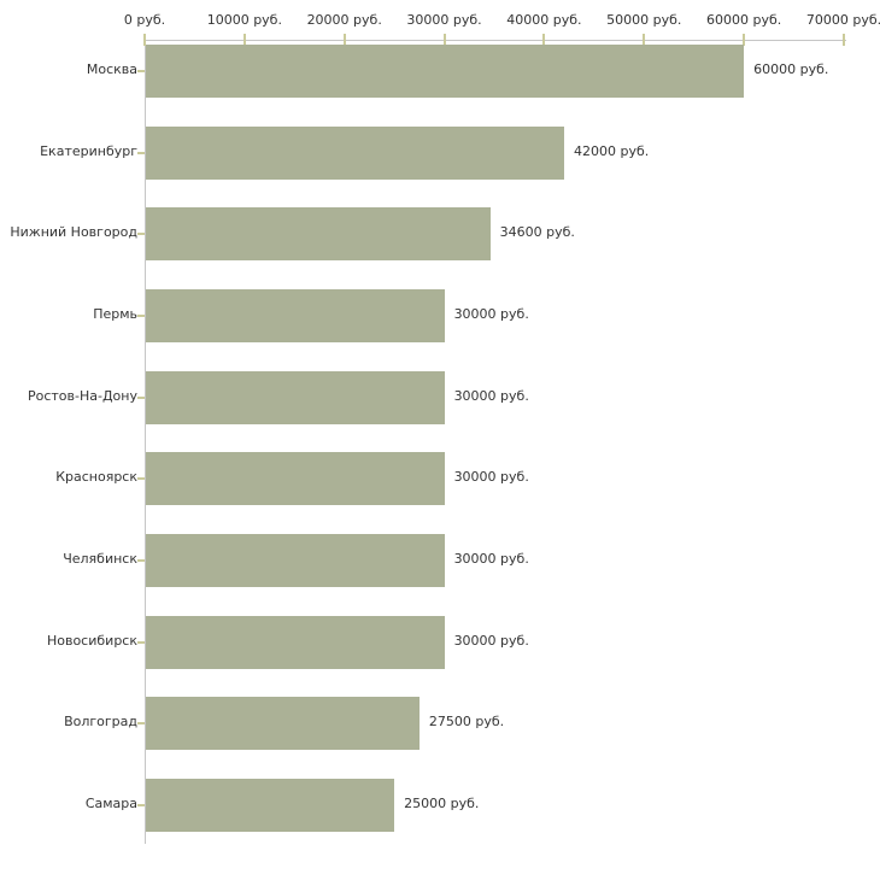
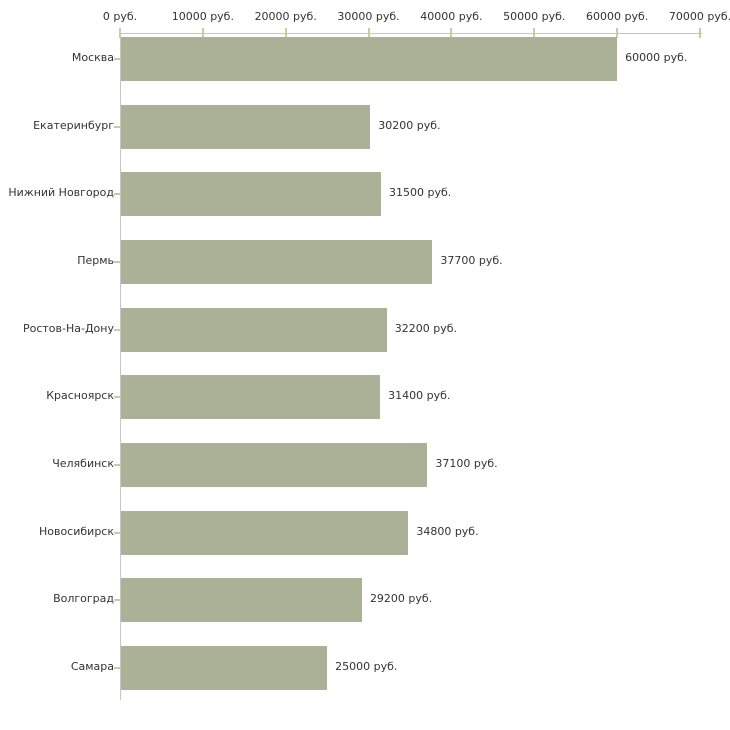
Екатеринбург: 42000 -> 30200
Нижний Новгород: 34600 -> 31500
Пермь: 30000 -> 37700
Ростов-На-Дону: 30000 -> 32200
Красноярск: 30000 -> 31400
Челябинск: 30000 -> 37100
Новосибирск: 30000 -> 34800
Волгоград: 27500 -> 29200
